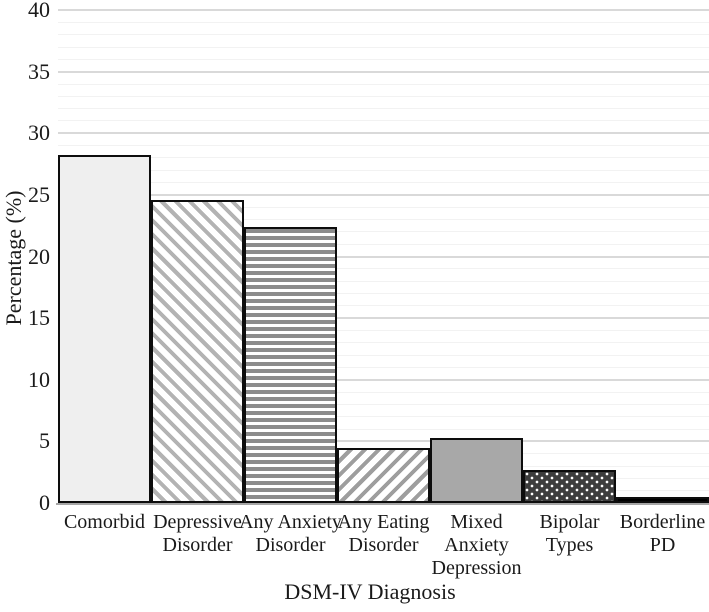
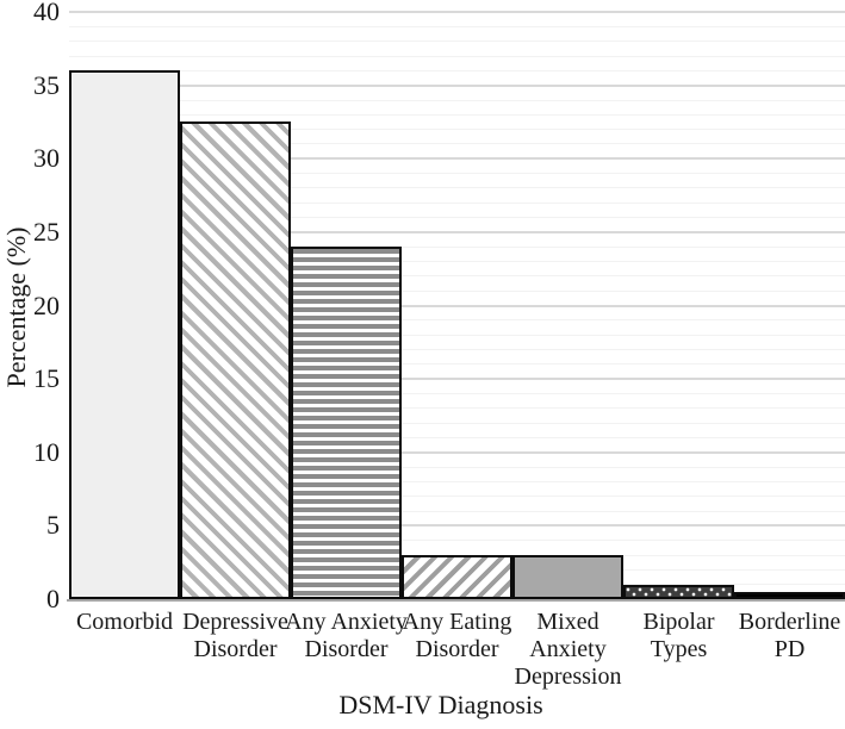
Comorbid: 28.2 -> 36.0
Depressive Disorder: 24.6 -> 32.5
Any Anxiety Disorder: 22.4 -> 24.0
Any Eating Disorder: 4.5 -> 3.0
Mixed Anxiety Depression: 5.3 -> 3.0
Bipolar Types: 2.7 -> 1.0
